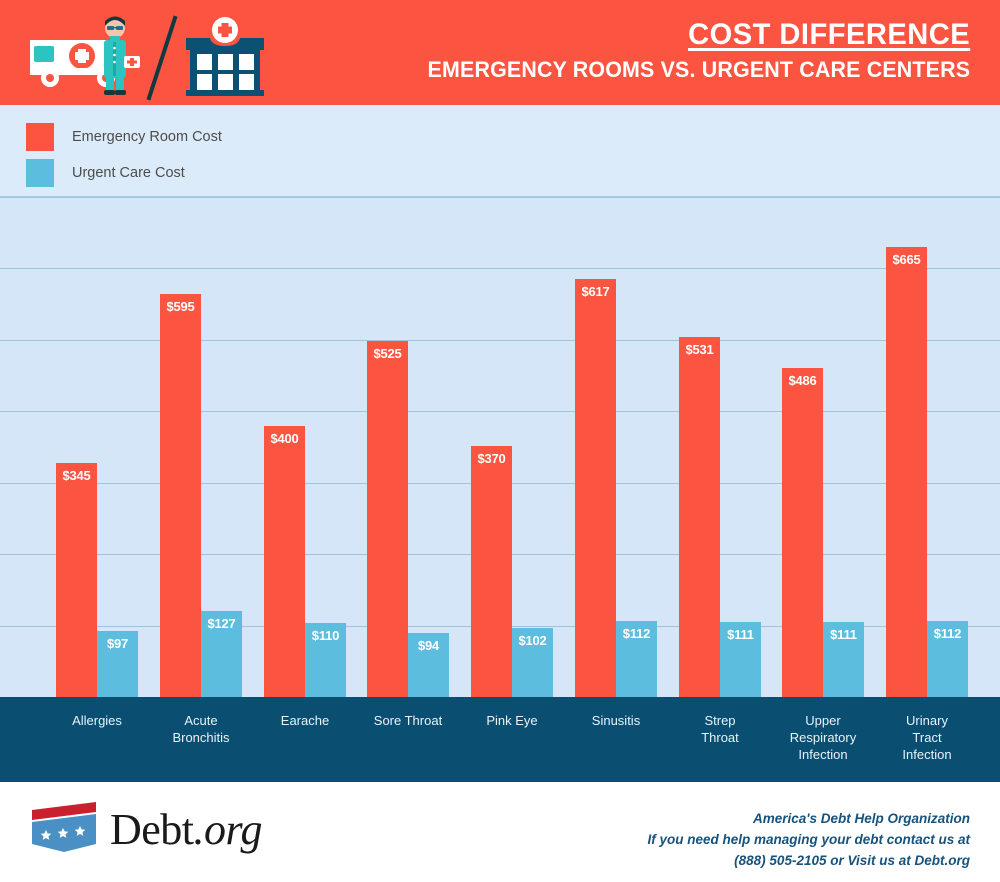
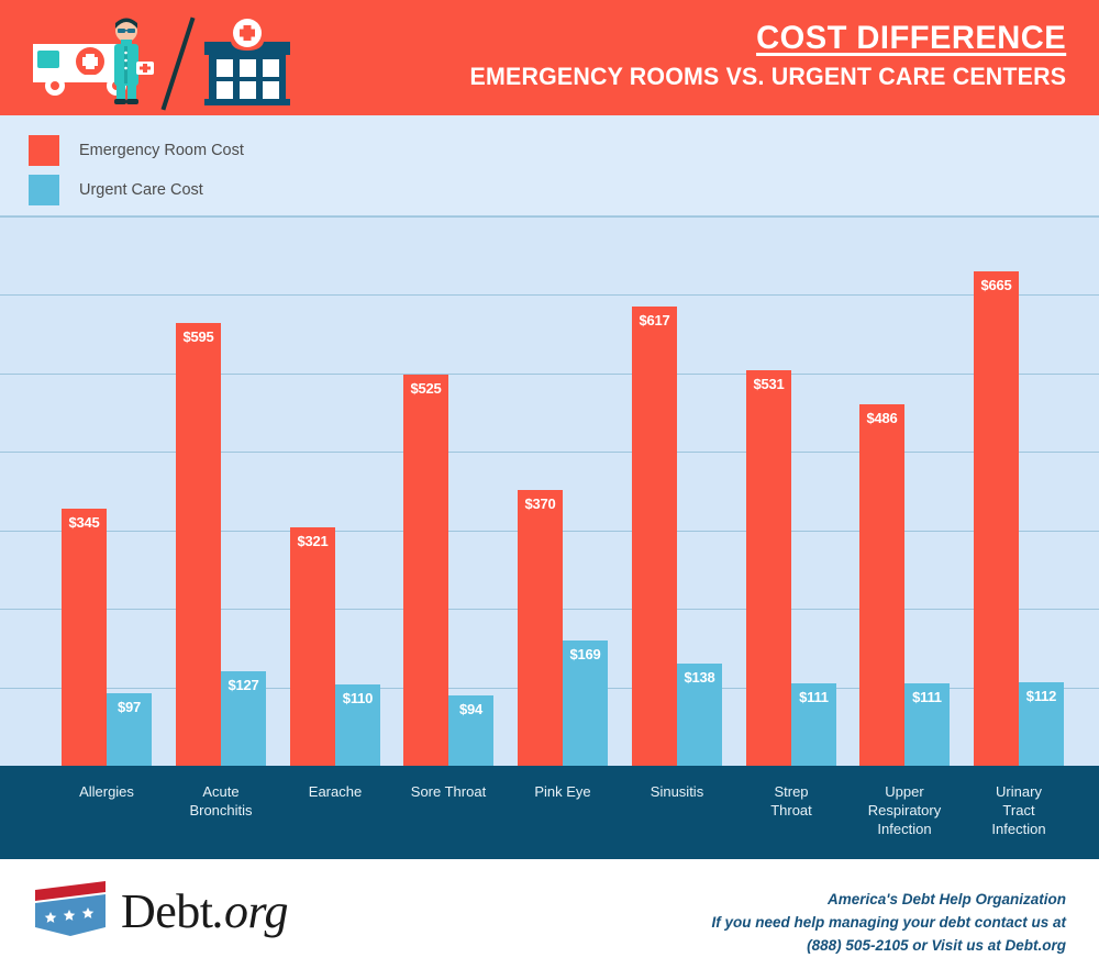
Emergency Room Cost/Earache: $400 -> $321
Urgent Care Cost/Pink Eye: $102 -> $169
Urgent Care Cost/Sinusitis: $112 -> $138
